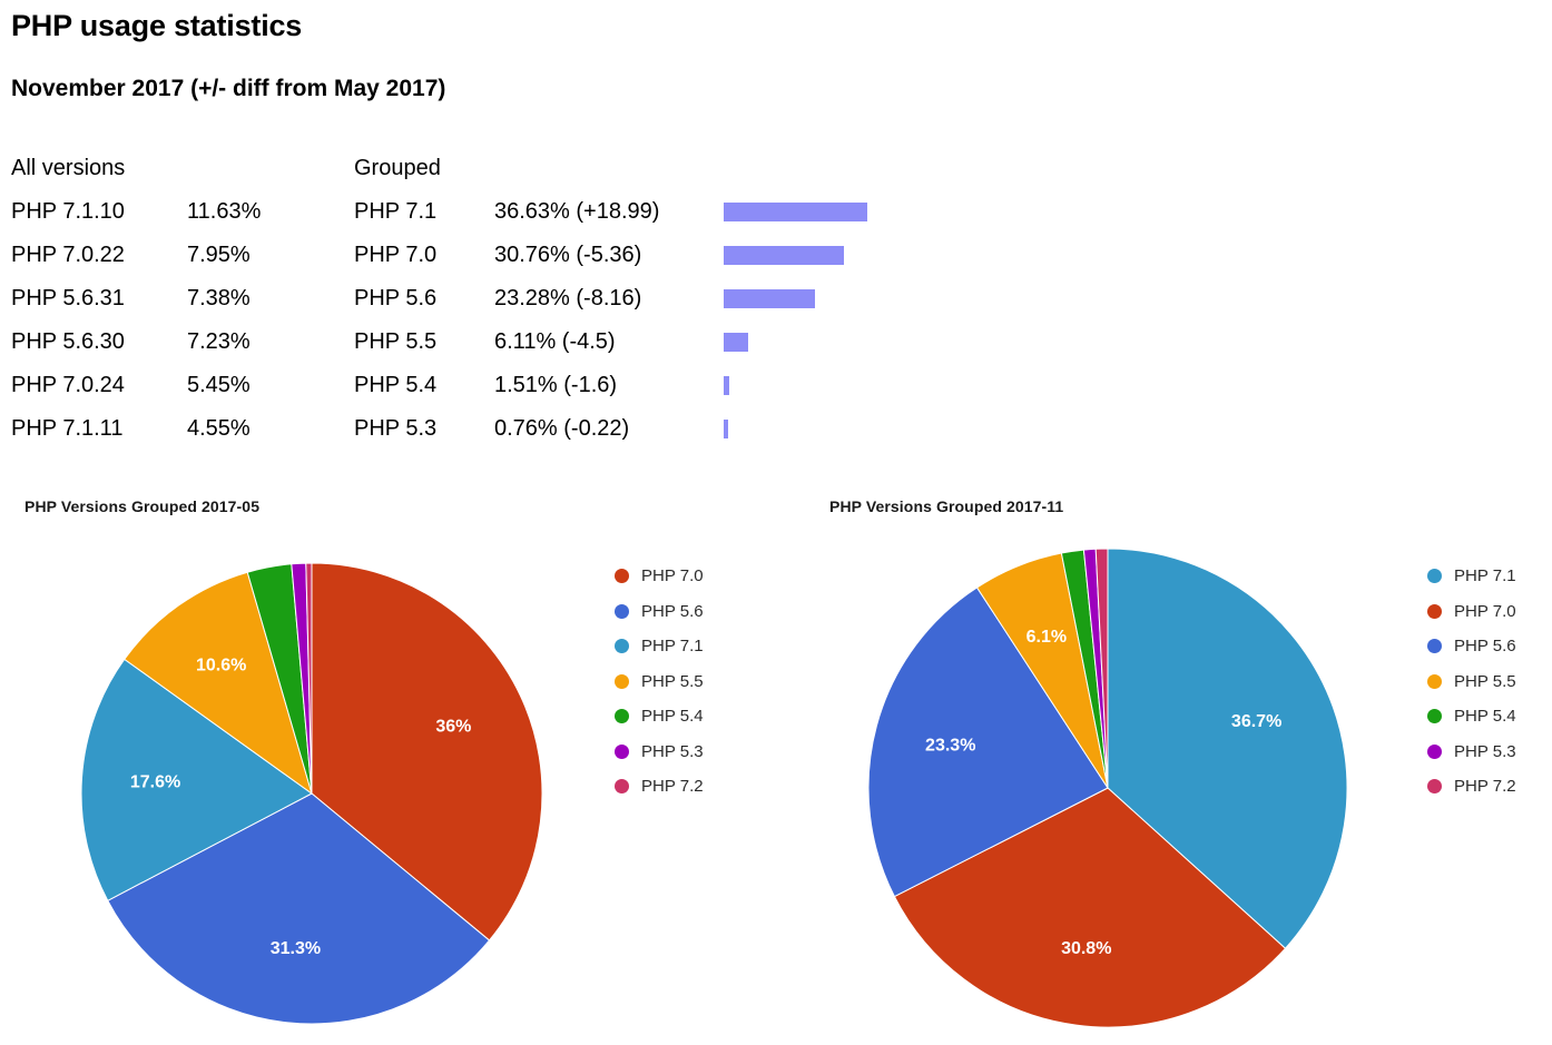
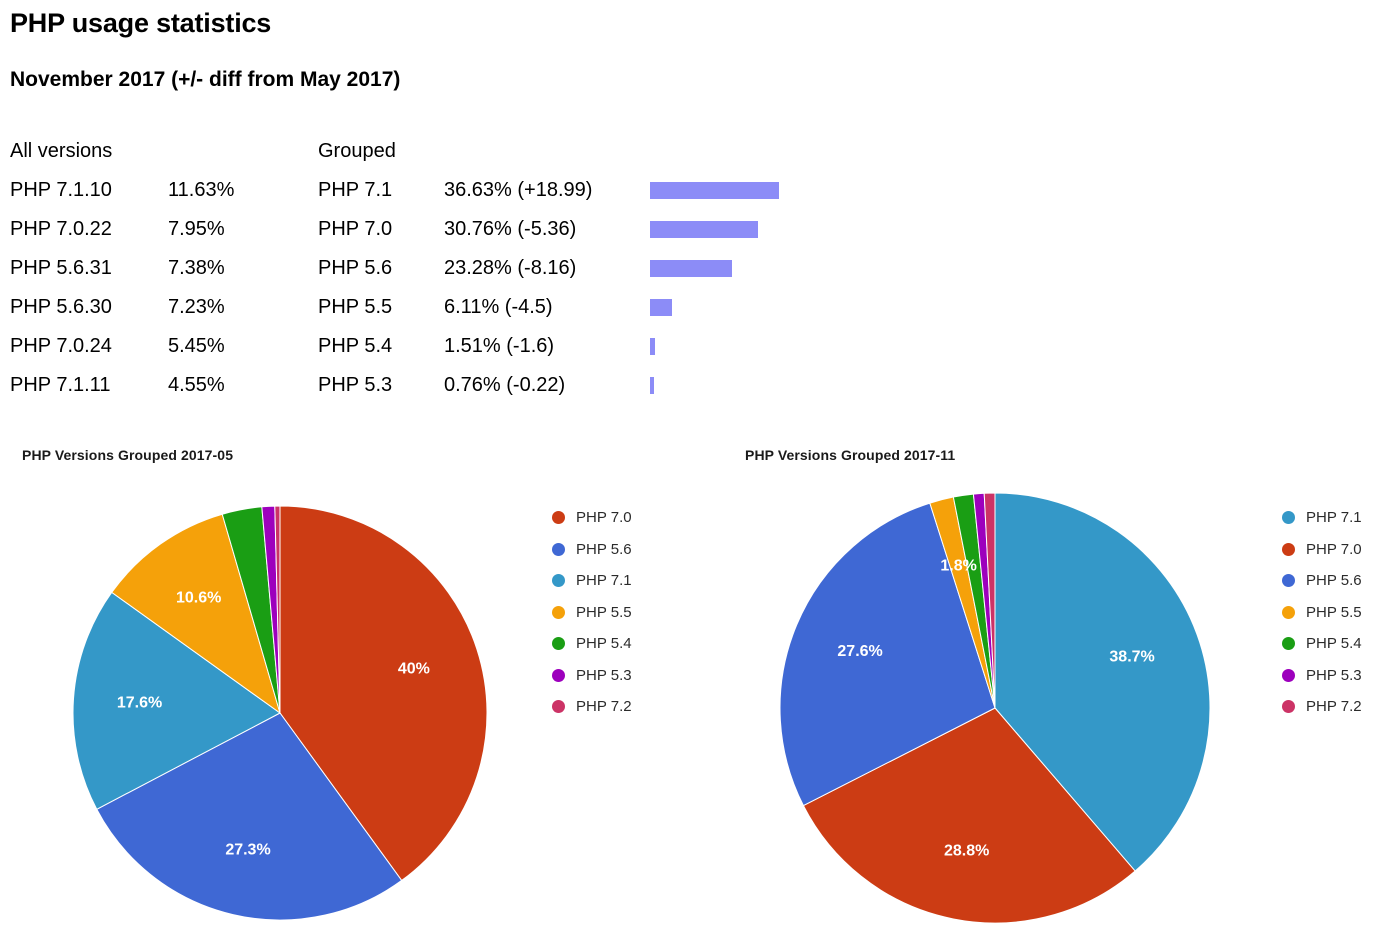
PHP Versions Grouped 2017-05/PHP 7.0: 36% -> 40%
PHP Versions Grouped 2017-05/PHP 5.6: 31.3% -> 27.3%
PHP Versions Grouped 2017-11/PHP 7.1: 36.7% -> 38.7%
PHP Versions Grouped 2017-11/PHP 7.0: 30.8% -> 28.8%
PHP Versions Grouped 2017-11/PHP 5.6: 23.3% -> 27.6%
PHP Versions Grouped 2017-11/PHP 5.5: 6.1% -> 1.8%
